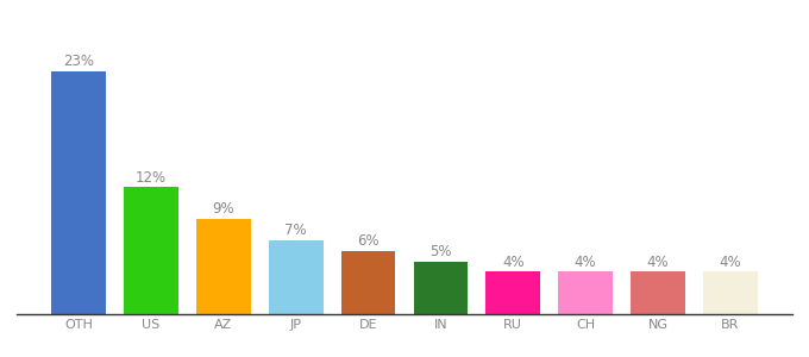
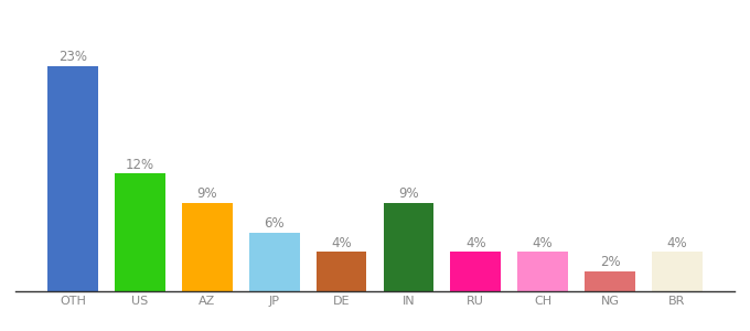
JP: 7% -> 6%
DE: 6% -> 4%
IN: 5% -> 9%
NG: 4% -> 2%
